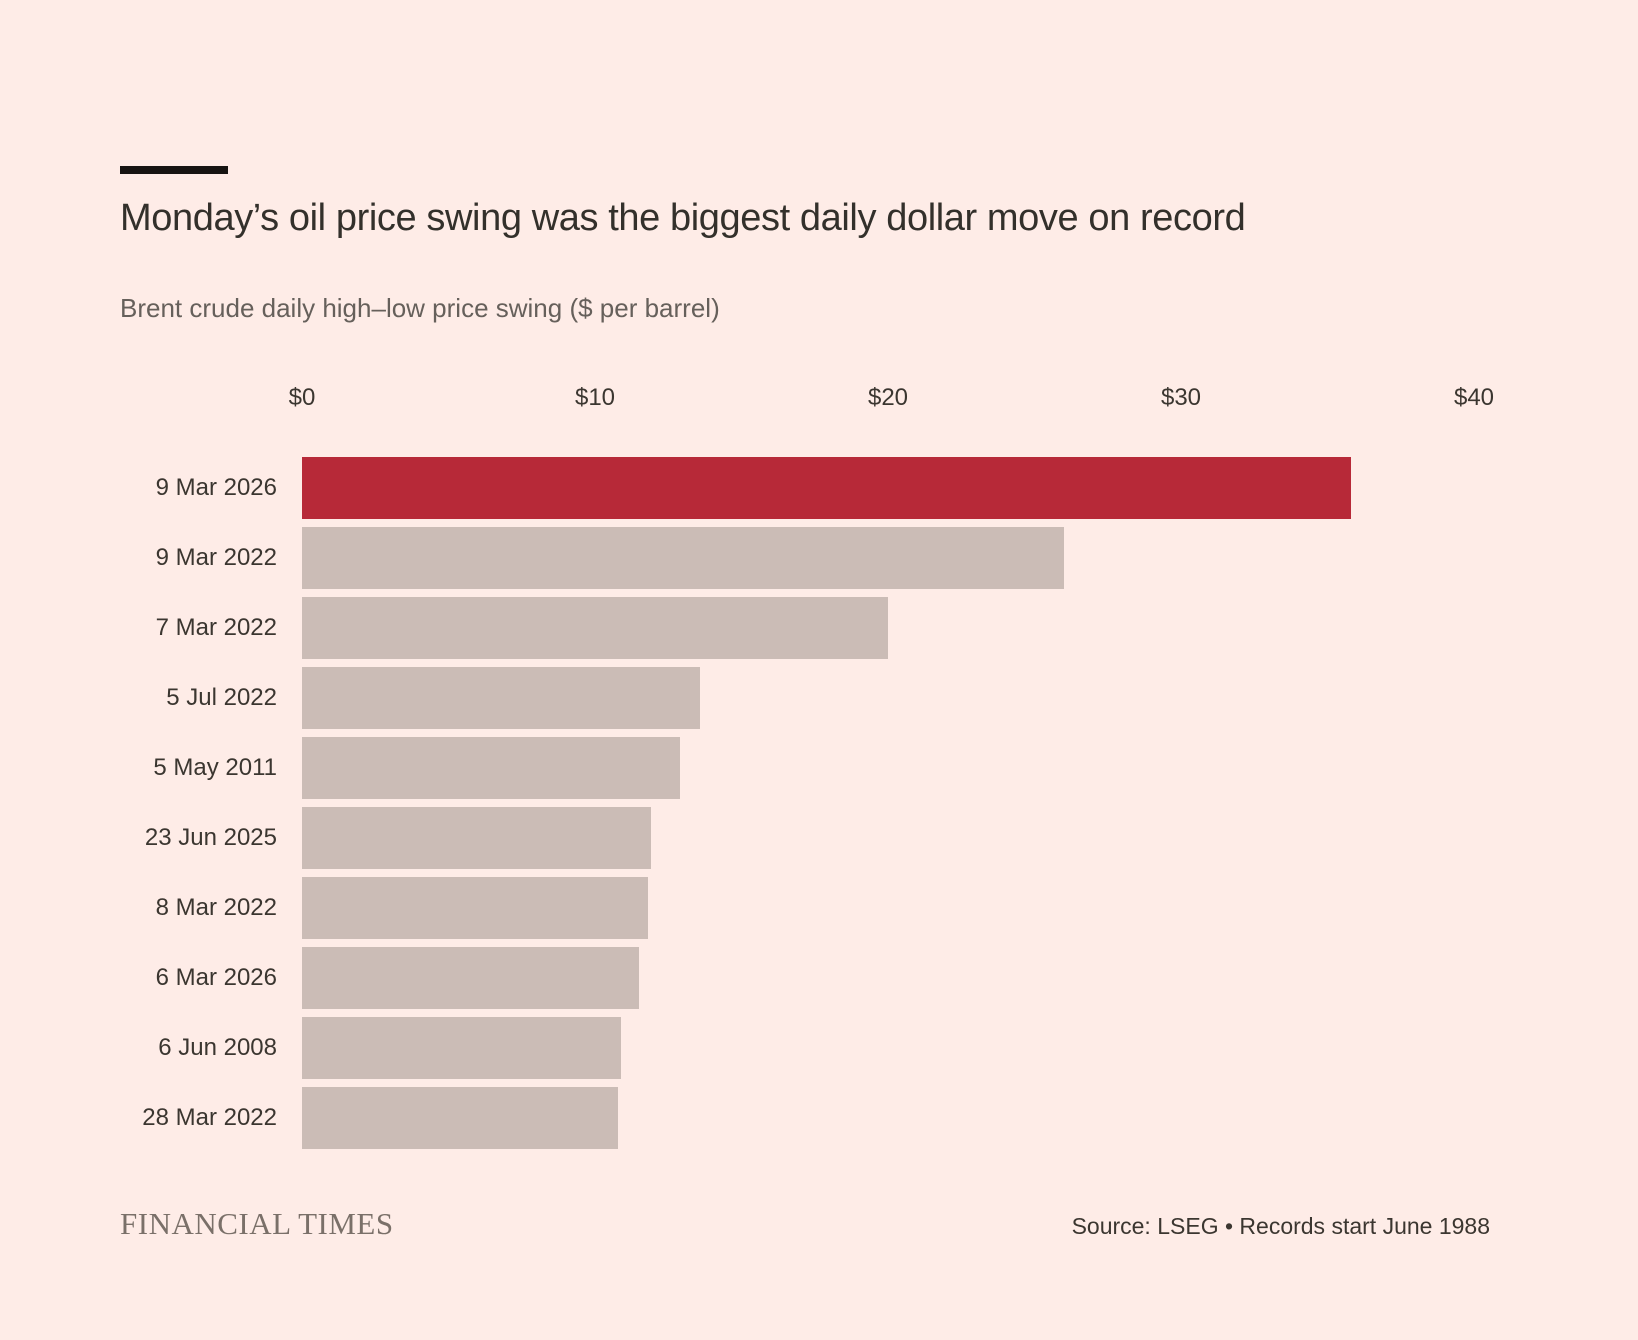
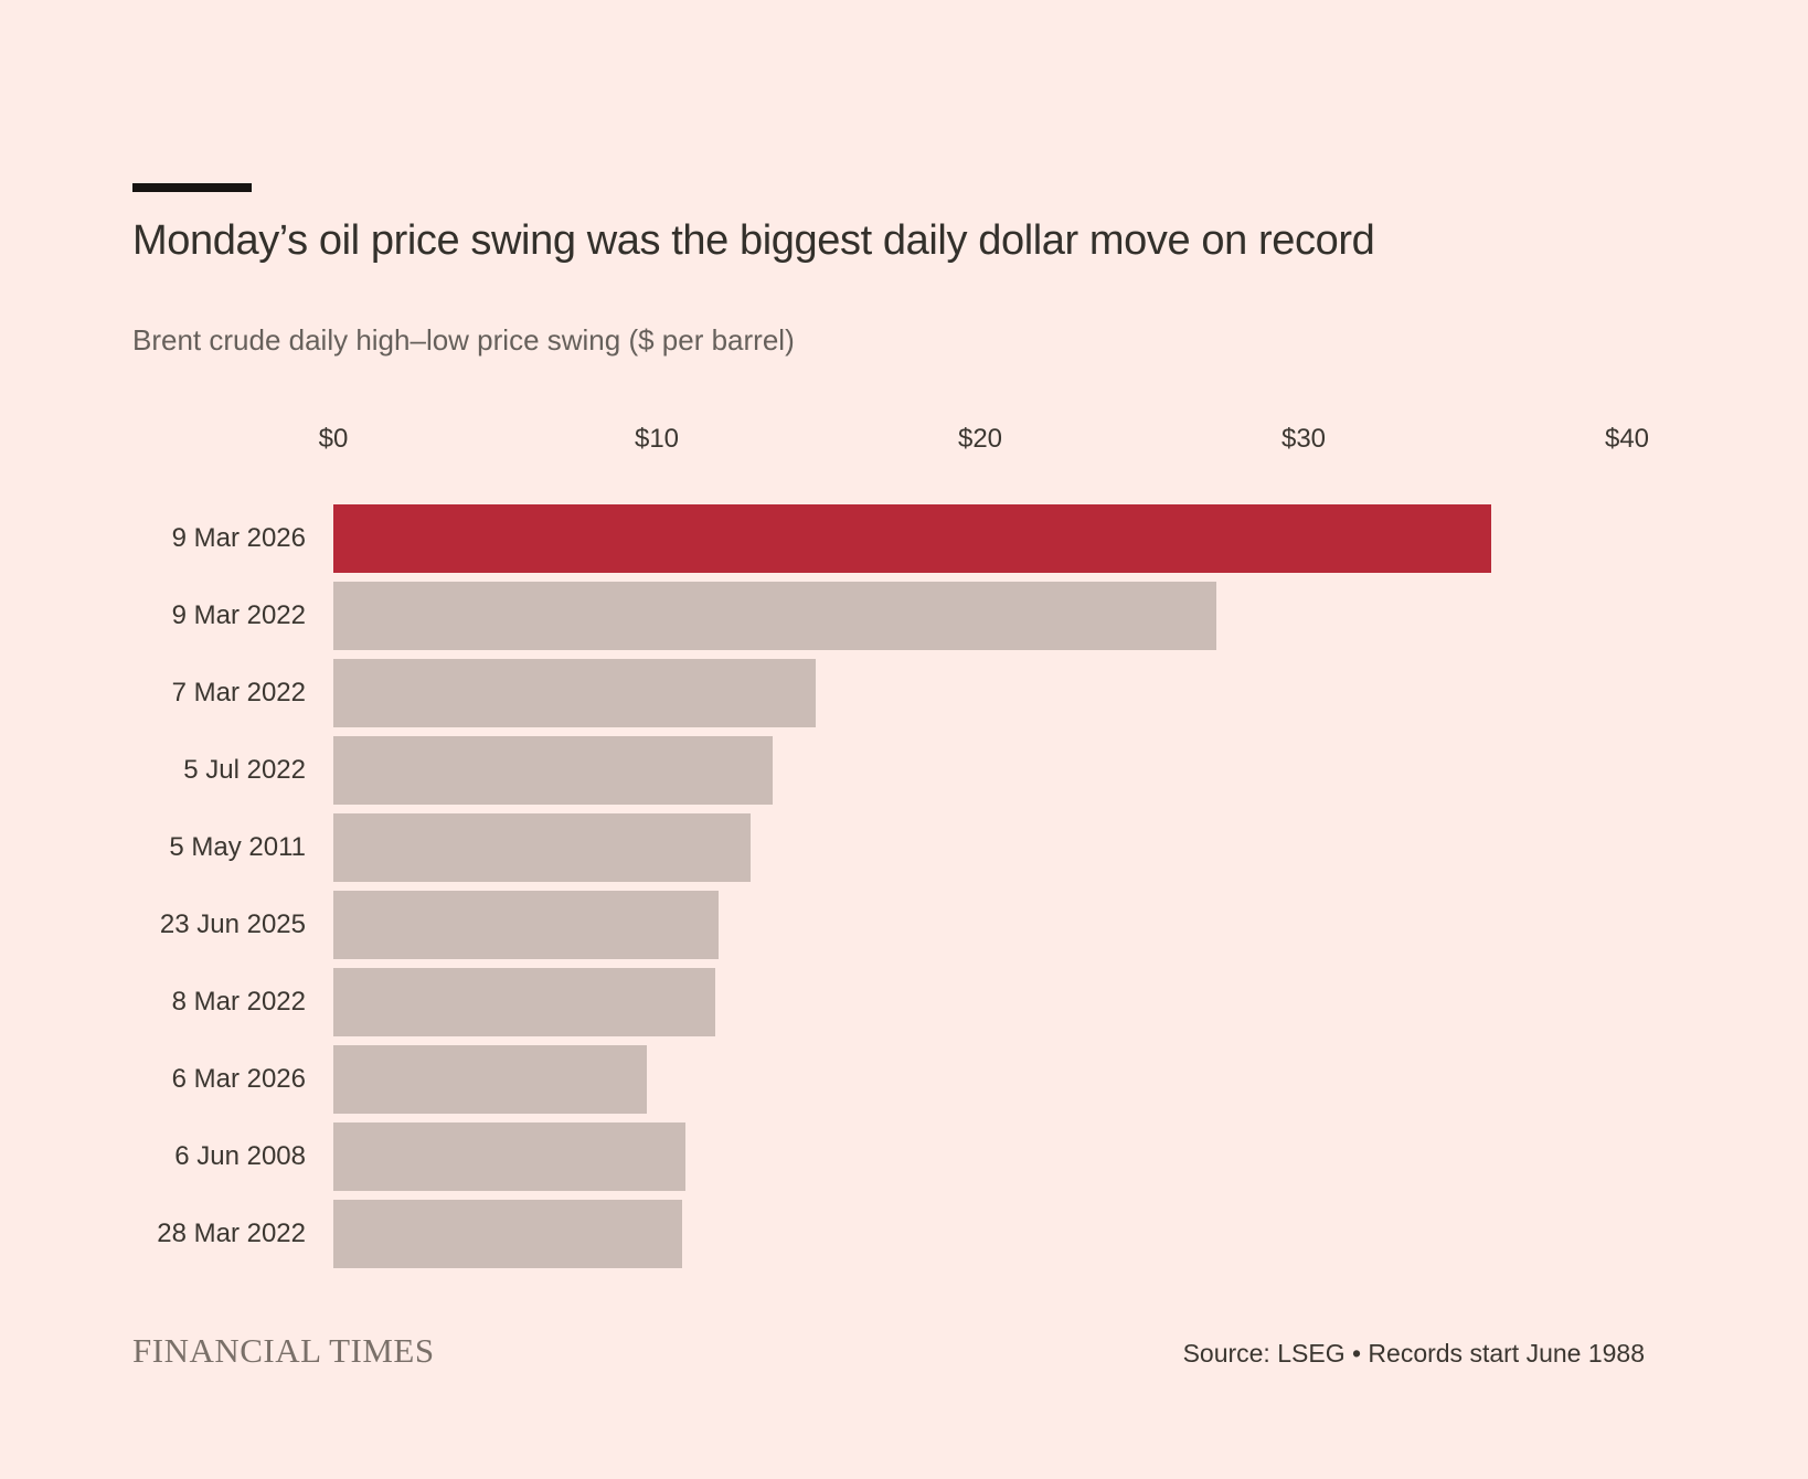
9 Mar 2022: $26.0 -> $27.3
7 Mar 2022: $20.0 -> $14.9
6 Mar 2026: $11.5 -> $9.7
